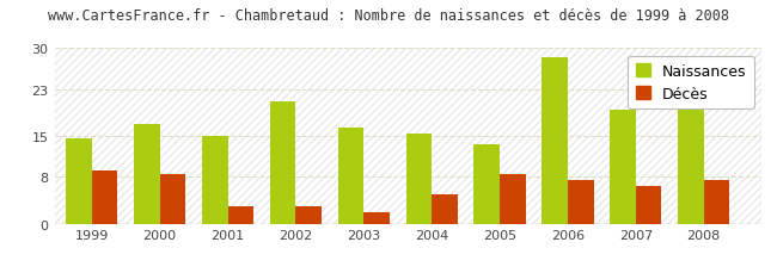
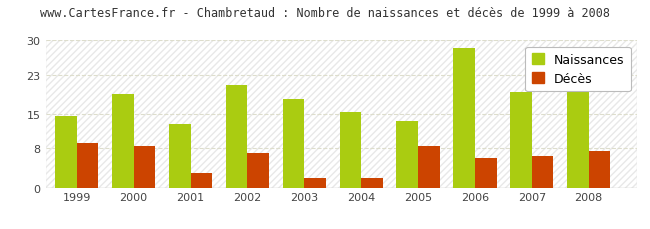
Naissances/2000: 17.0 -> 19.0
Naissances/2001: 15.0 -> 13.0
Décès/2002: 3.0 -> 7.0
Naissances/2003: 16.5 -> 18.0
Décès/2004: 5.0 -> 2.0
Décès/2006: 7.5 -> 6.0
